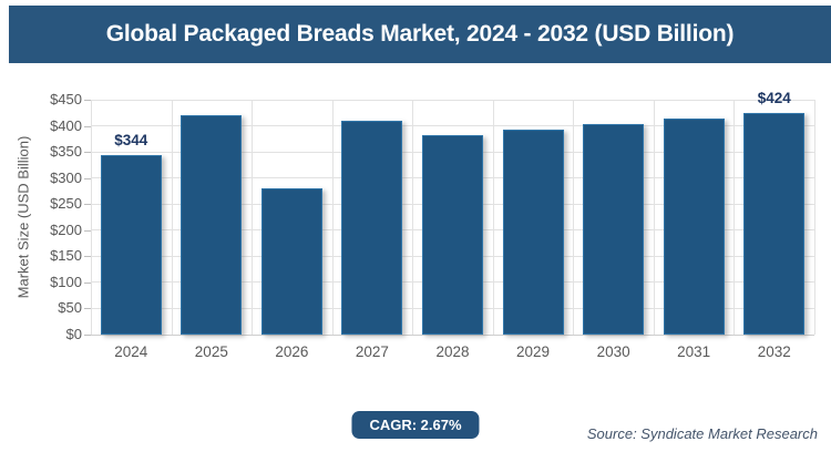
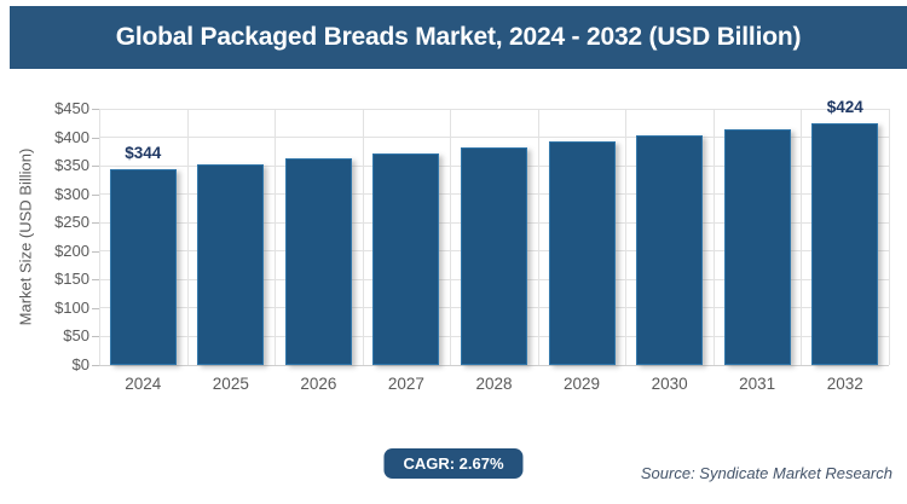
2025: $420 -> $350
2026: $280 -> $360
2027: $410 -> $370
